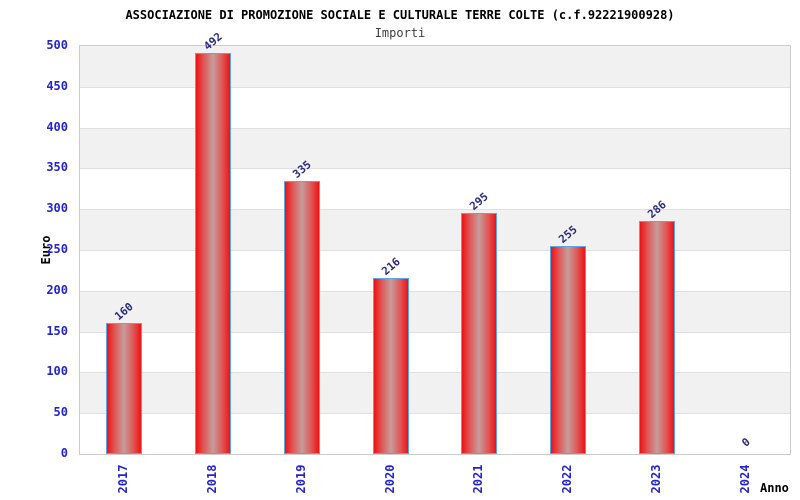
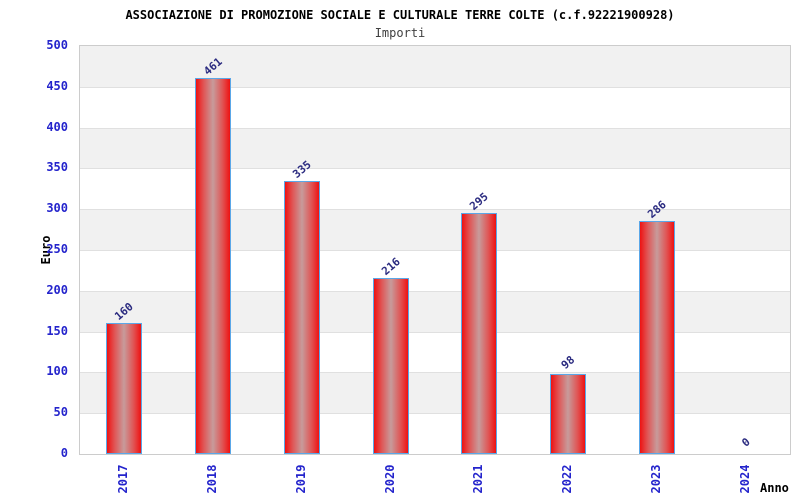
2018: 492 -> 461
2022: 255 -> 98
